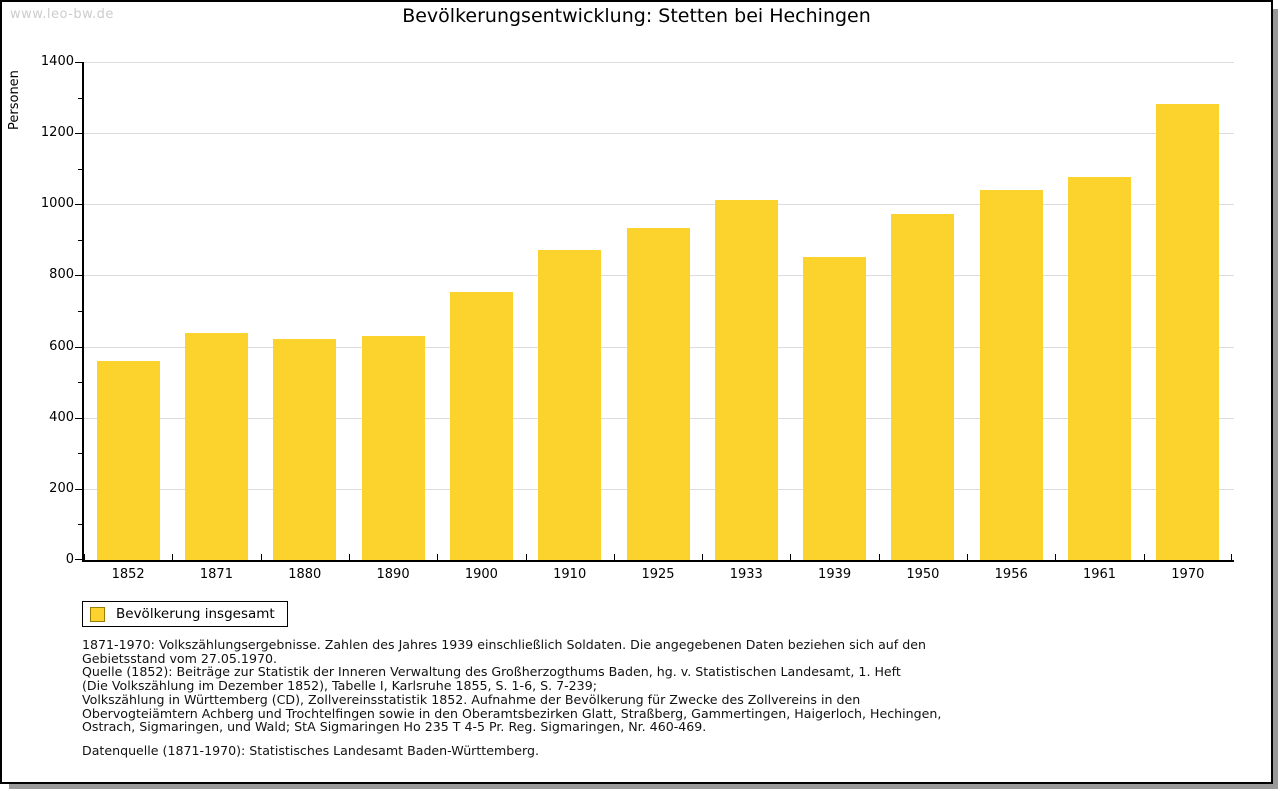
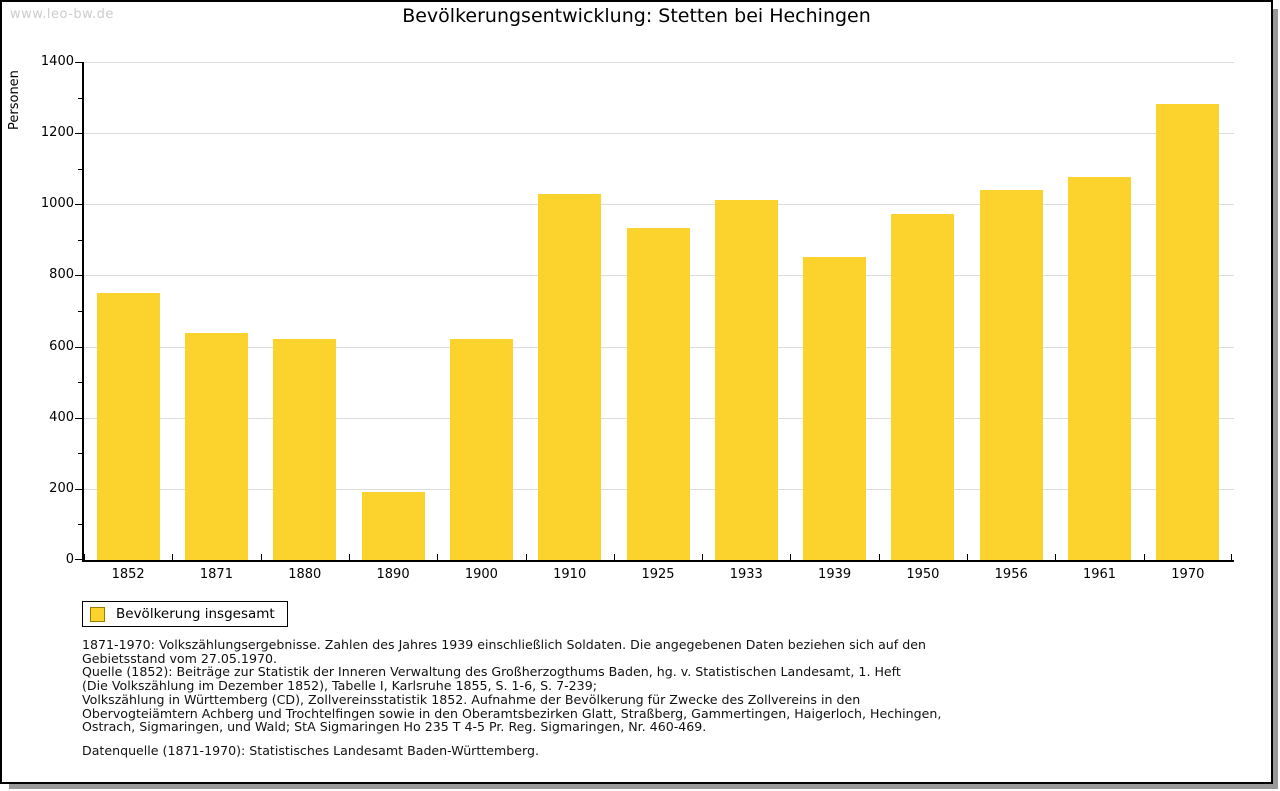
1852: 560 -> 750
1890: 630 -> 190
1900: 750 -> 620
1910: 870 -> 1030
